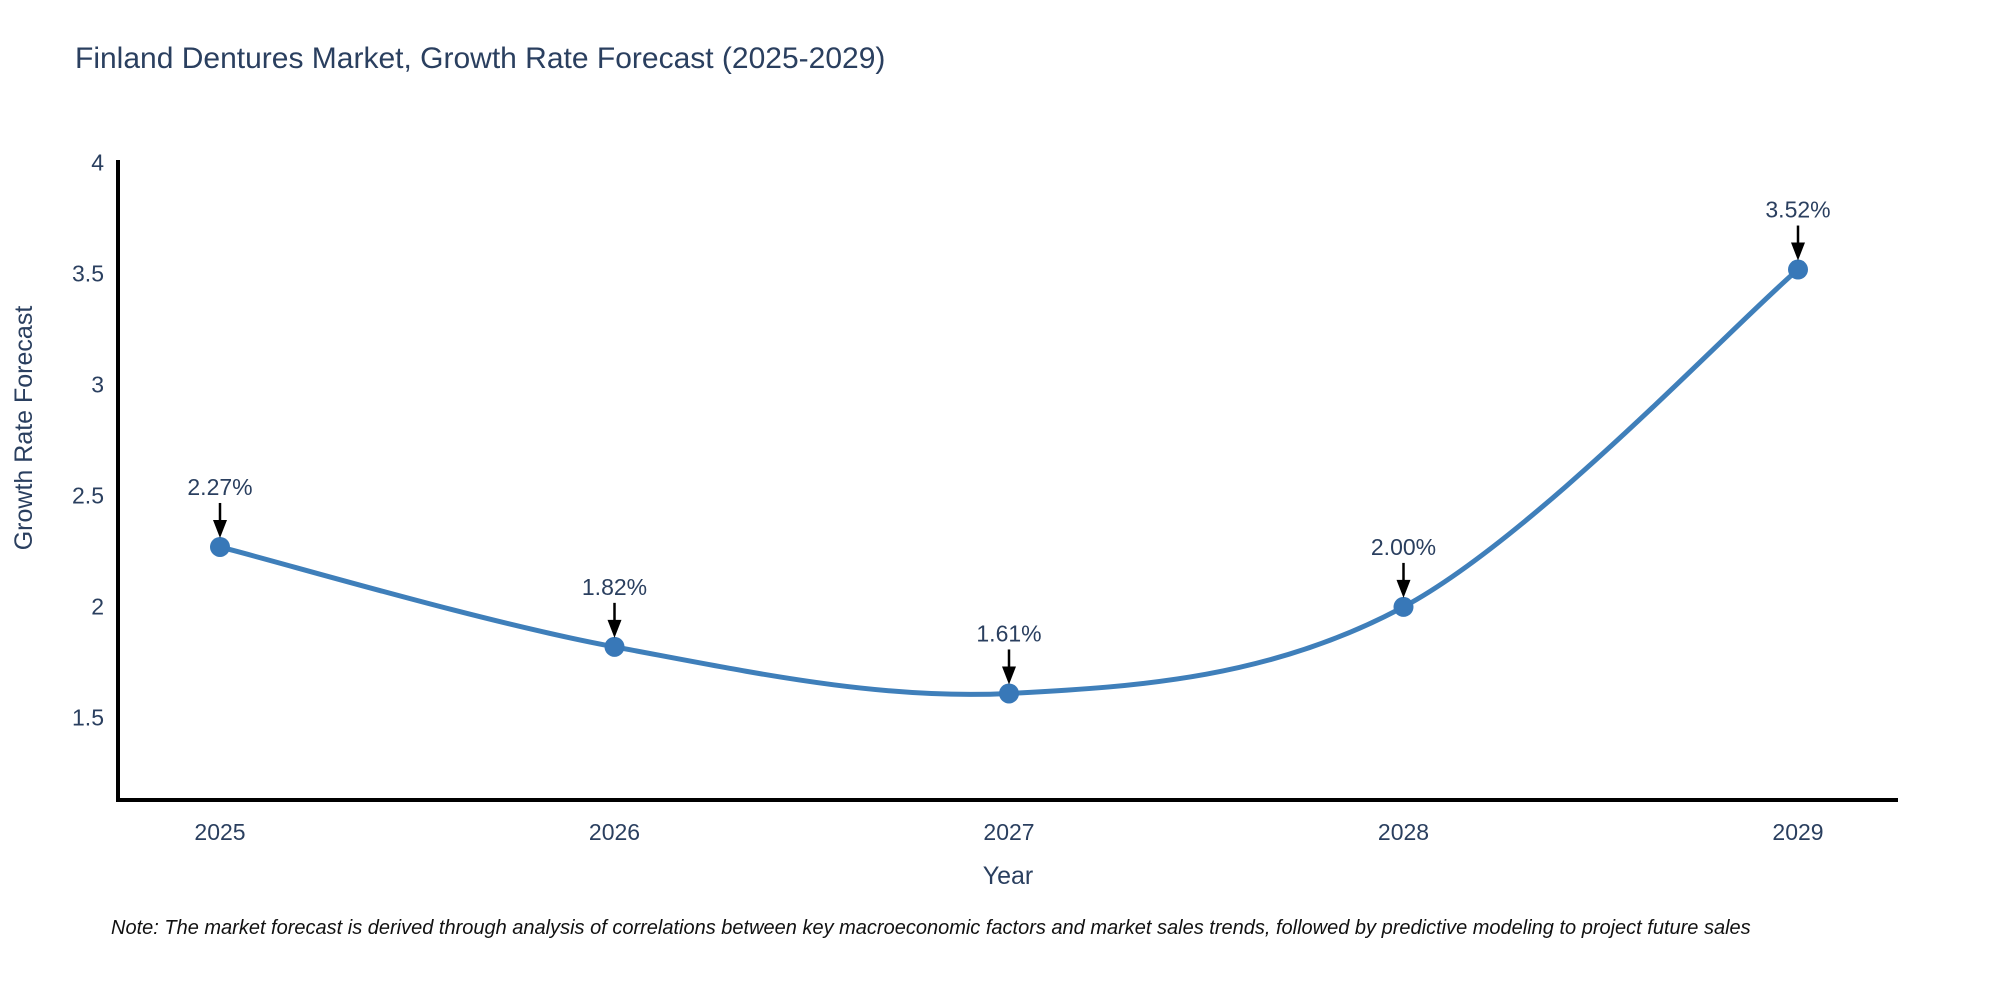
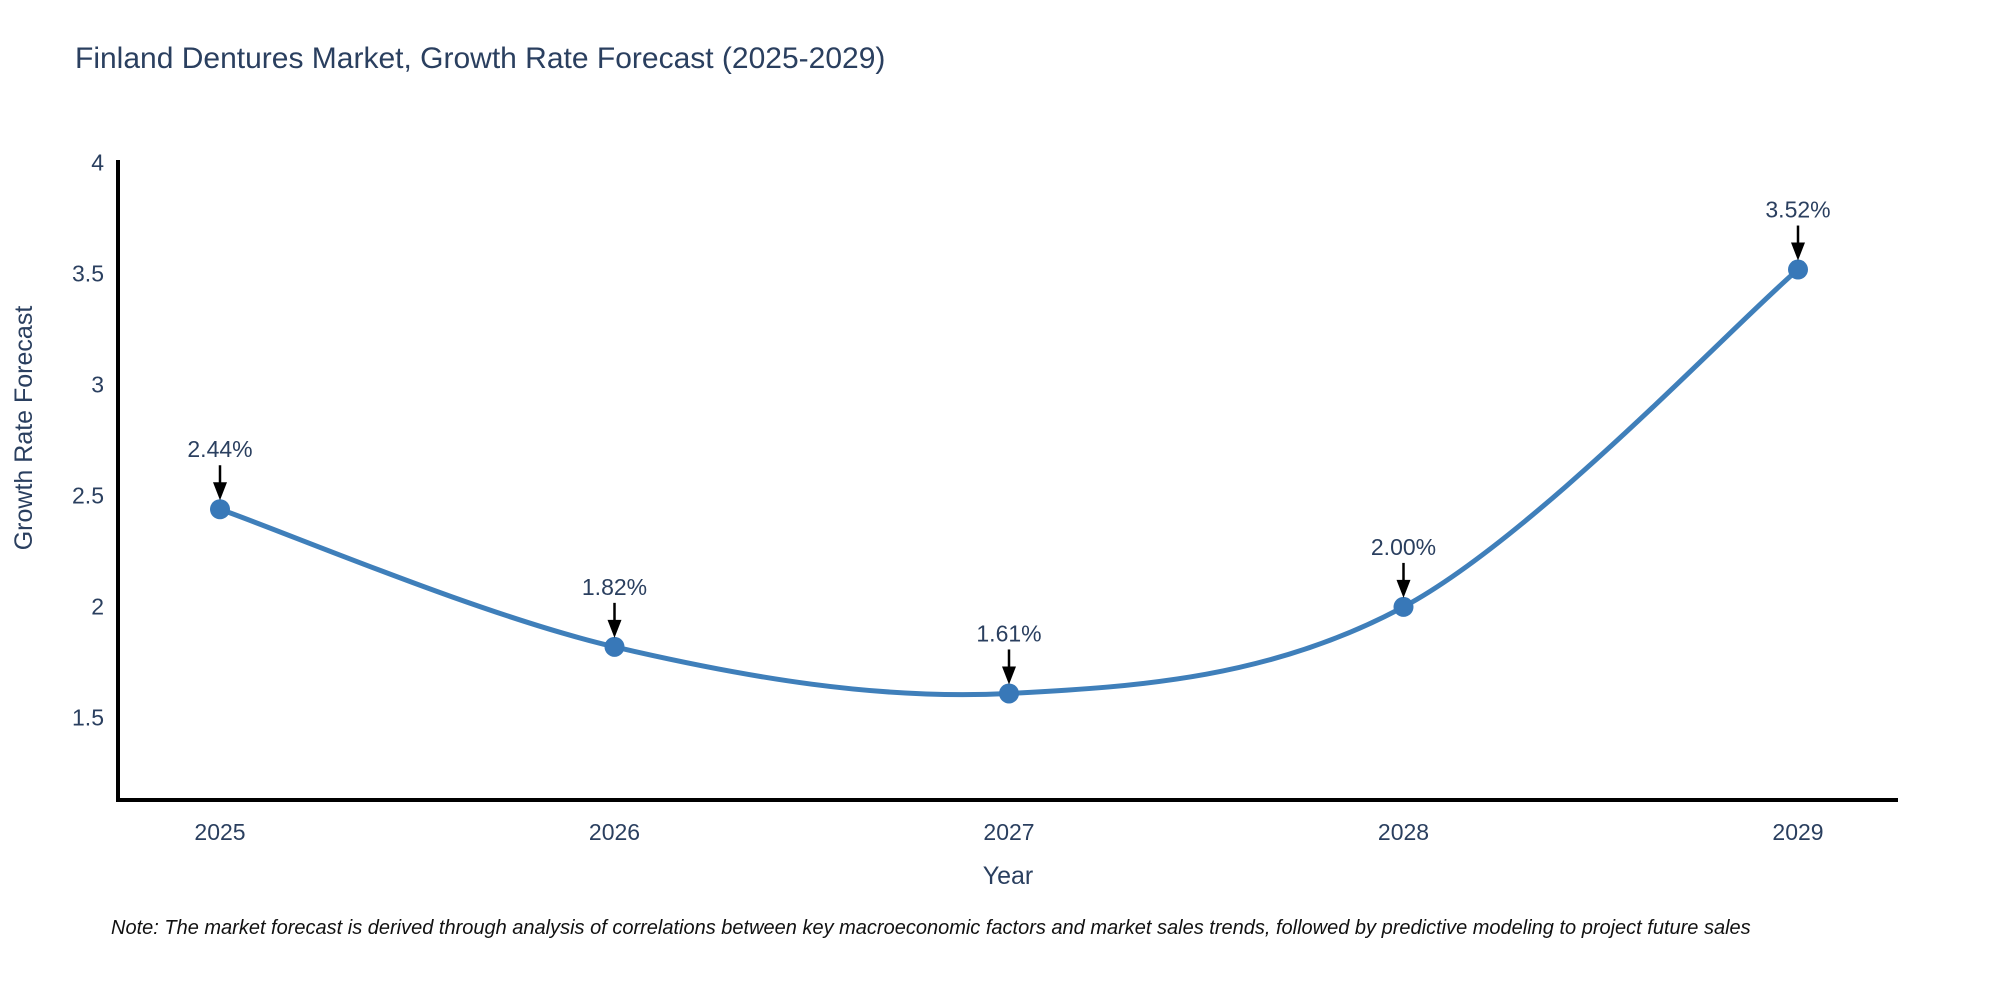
2025: 2.27% -> 2.44%
